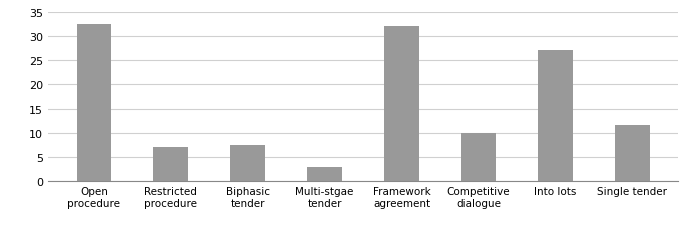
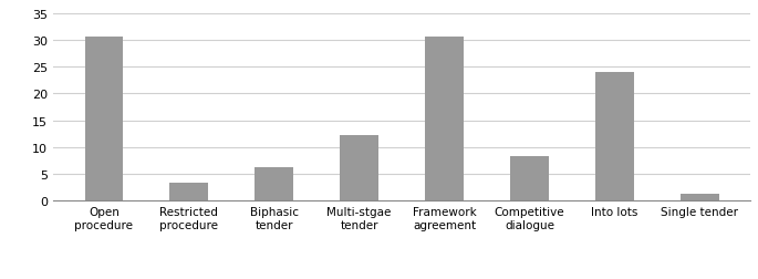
Open procedure: 32.5 -> 30.5
Restricted procedure: 7.0 -> 3.3
Biphasic tender: 7.5 -> 6.3
Multi-stgae tender: 3.0 -> 12.2
Framework agreement: 32.0 -> 30.5
Competitive dialogue: 10.0 -> 8.2
Into lots: 27.0 -> 24.0
Single tender: 11.5 -> 1.2
